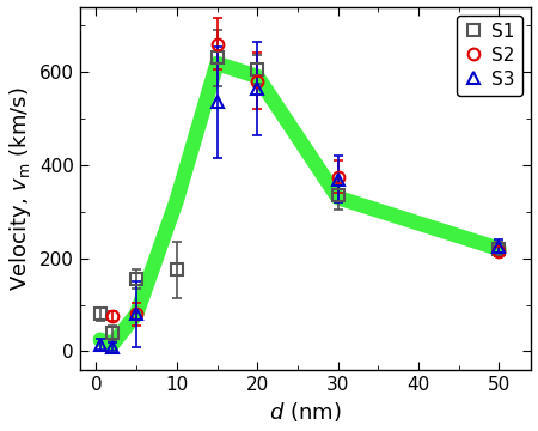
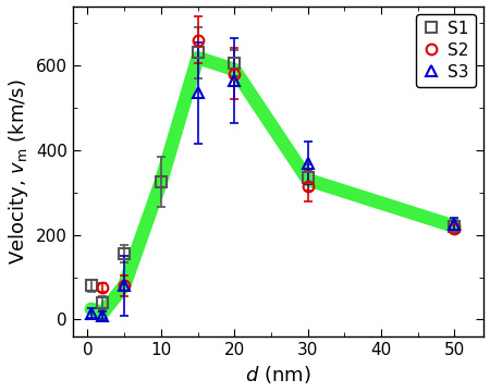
S1/10: 175 -> 325
S2/30: 375 -> 315
